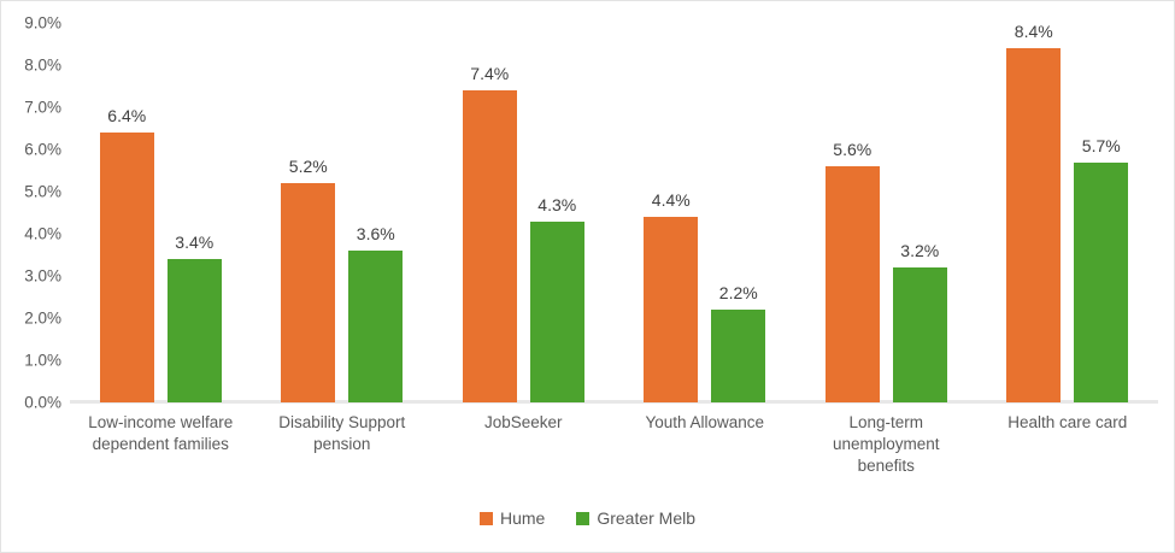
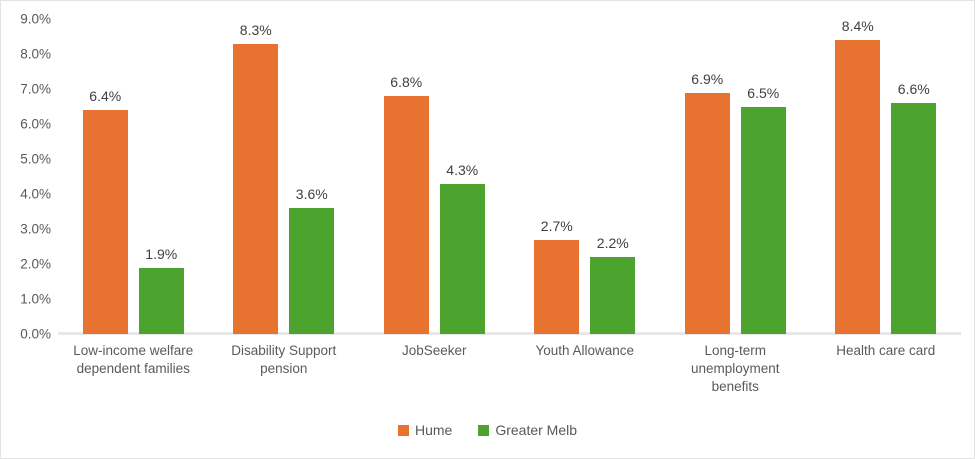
Greater Melb/Low-income welfare dependent families: 3.4% -> 1.9%
Hume/Disability Support pension: 5.2% -> 8.3%
Hume/JobSeeker: 7.4% -> 6.8%
Hume/Youth Allowance: 4.4% -> 2.7%
Hume/Long-term unemployment benefits: 5.6% -> 6.9%
Greater Melb/Long-term unemployment benefits: 3.2% -> 6.5%
Greater Melb/Health care card: 5.7% -> 6.6%
